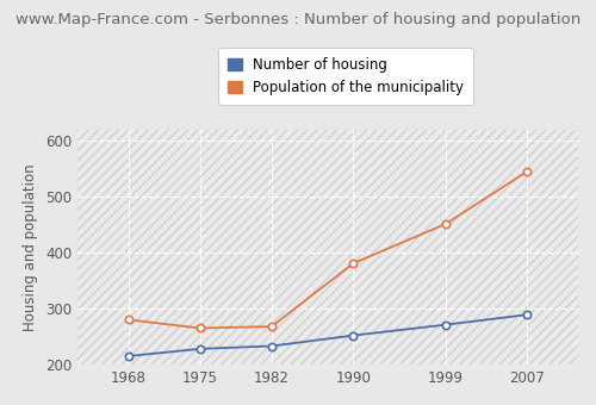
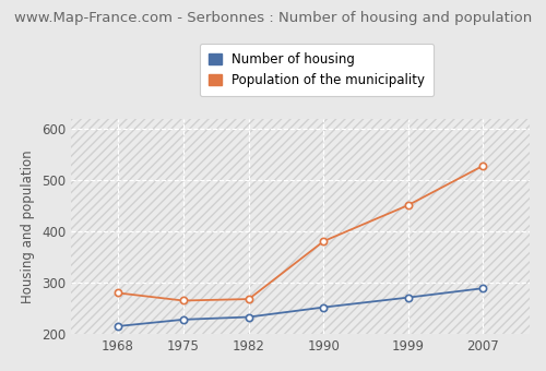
Population of the municipality/2007: 545 -> 528
